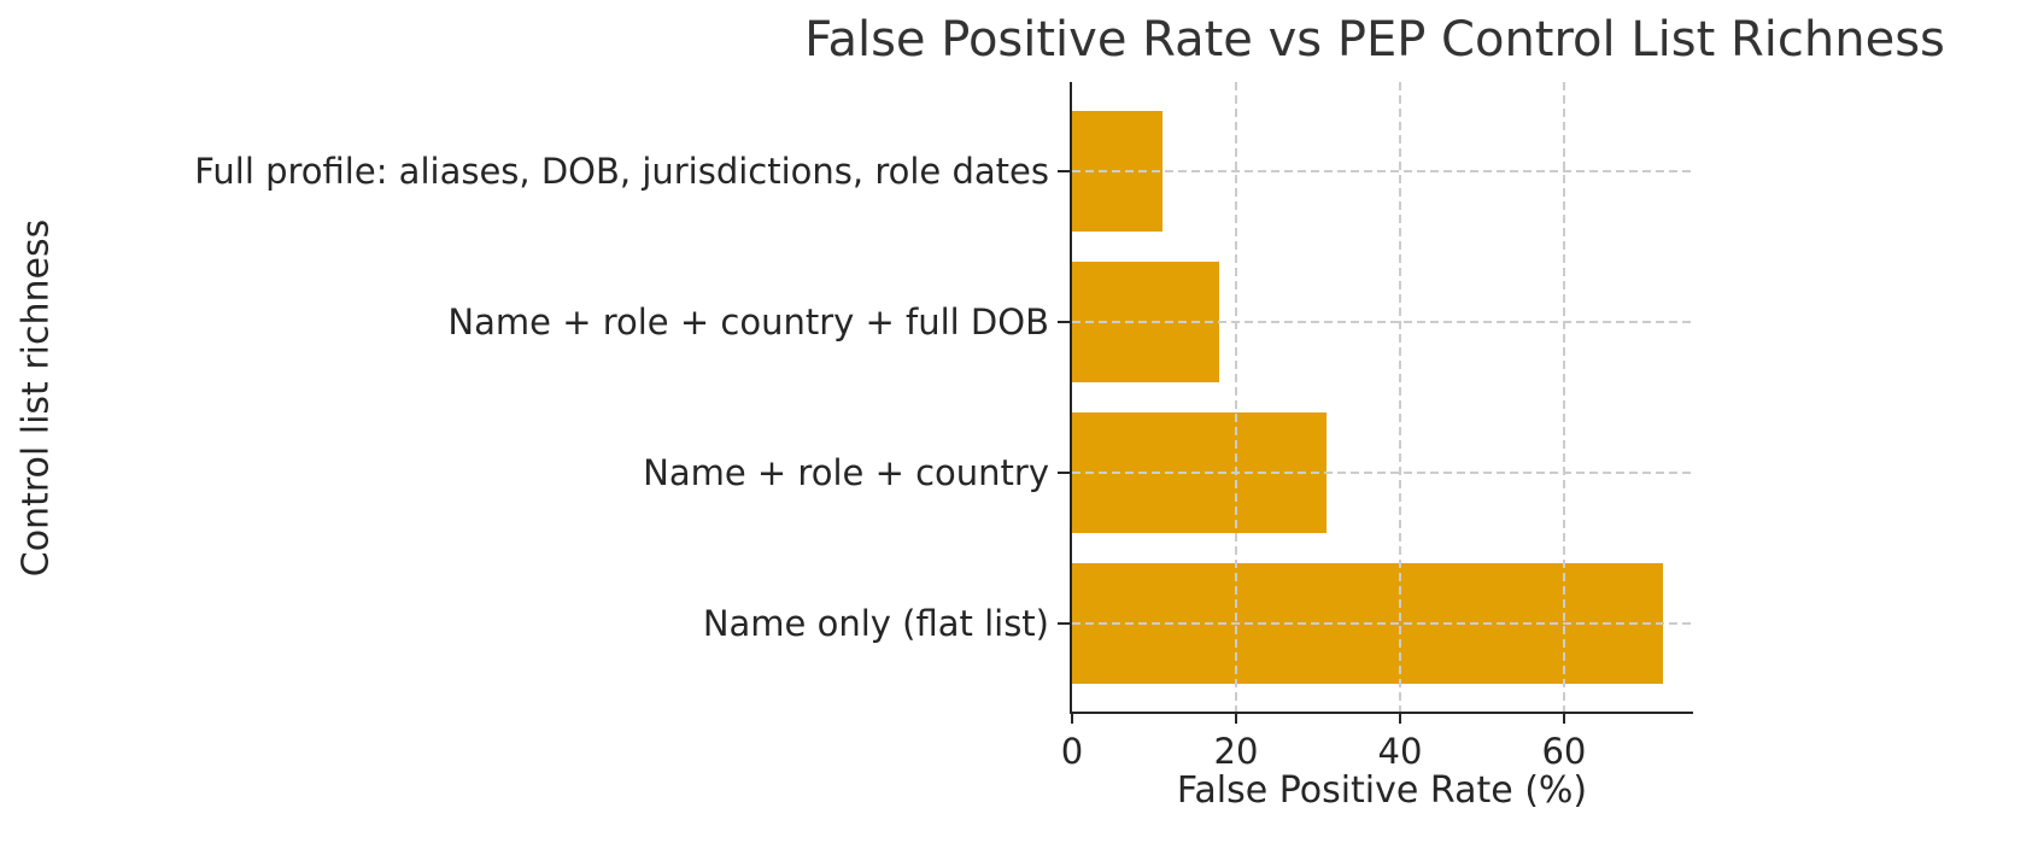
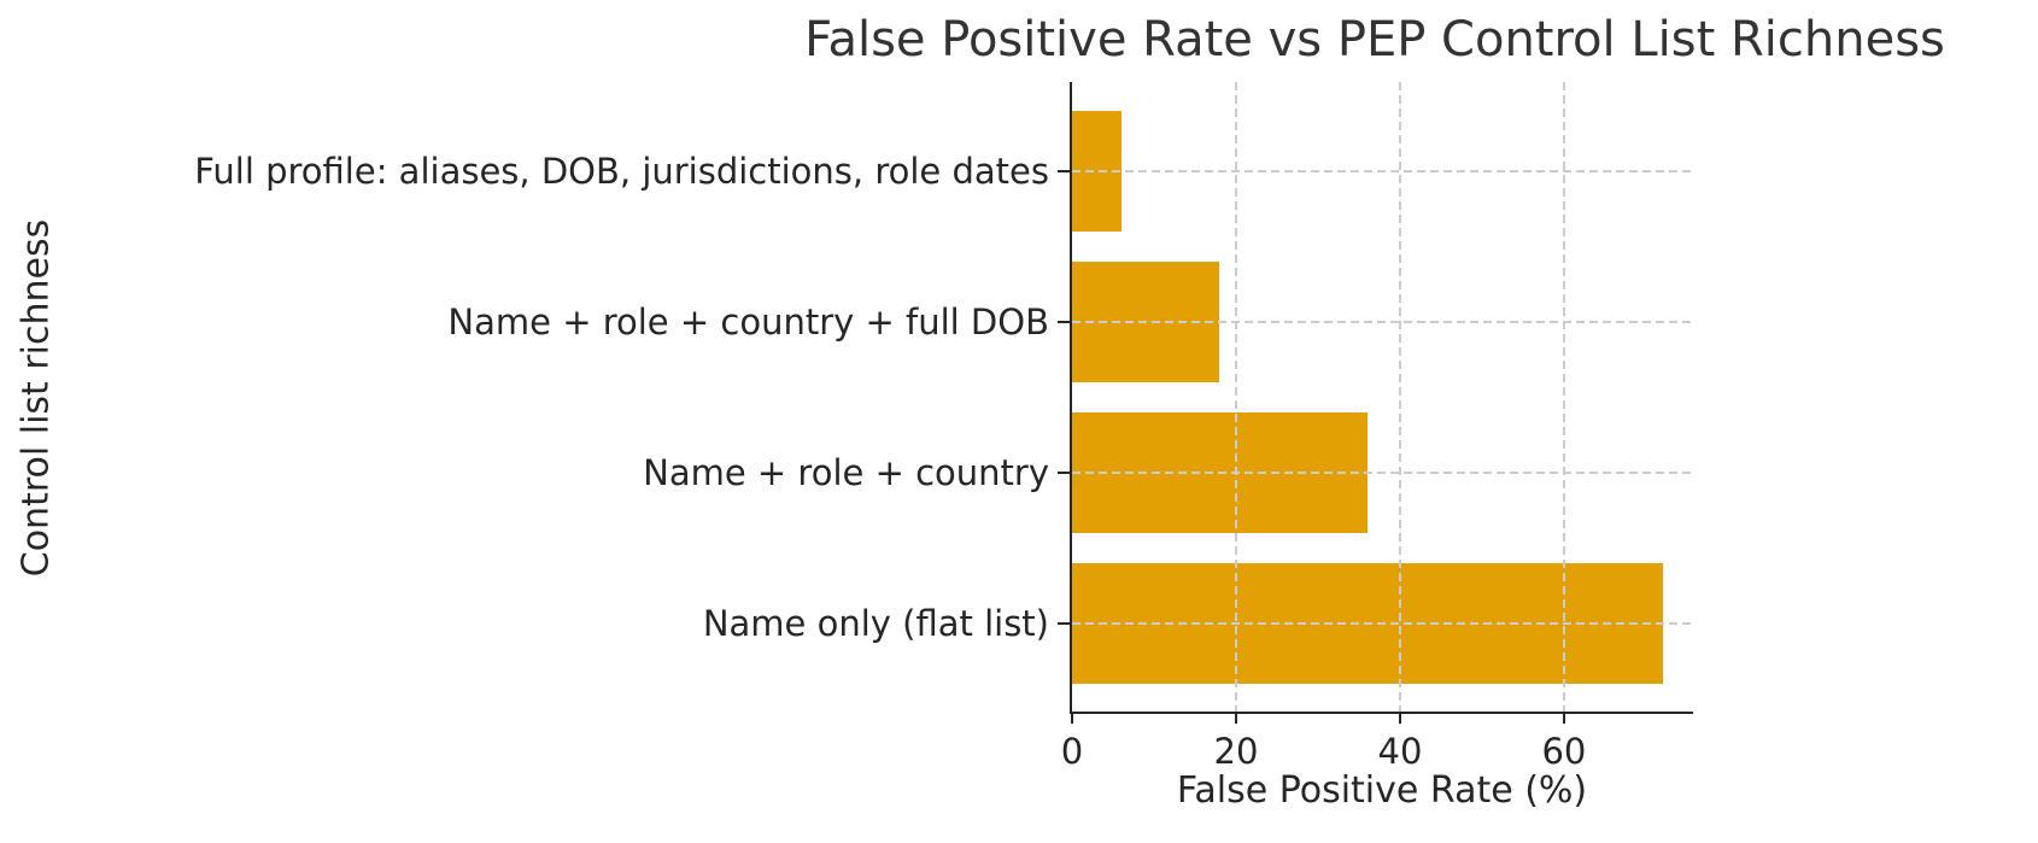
Full profile: aliases, DOB, jurisdictions, role dates: 11 -> 6
Name + role + country: 31 -> 36
